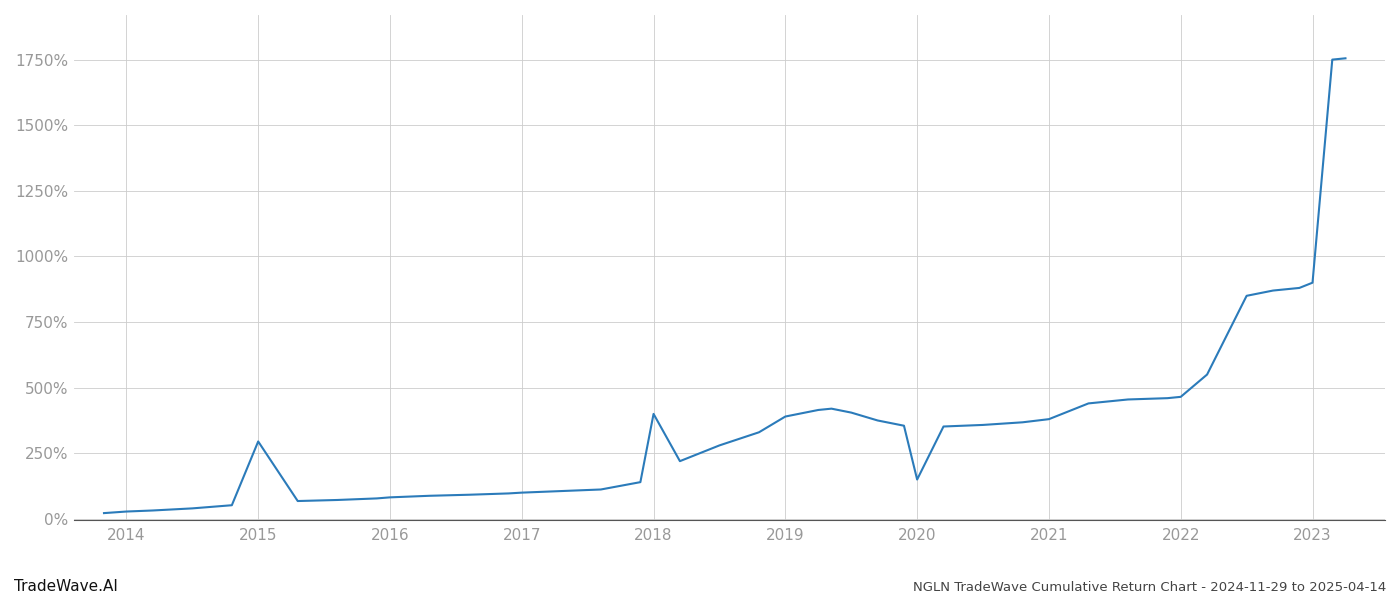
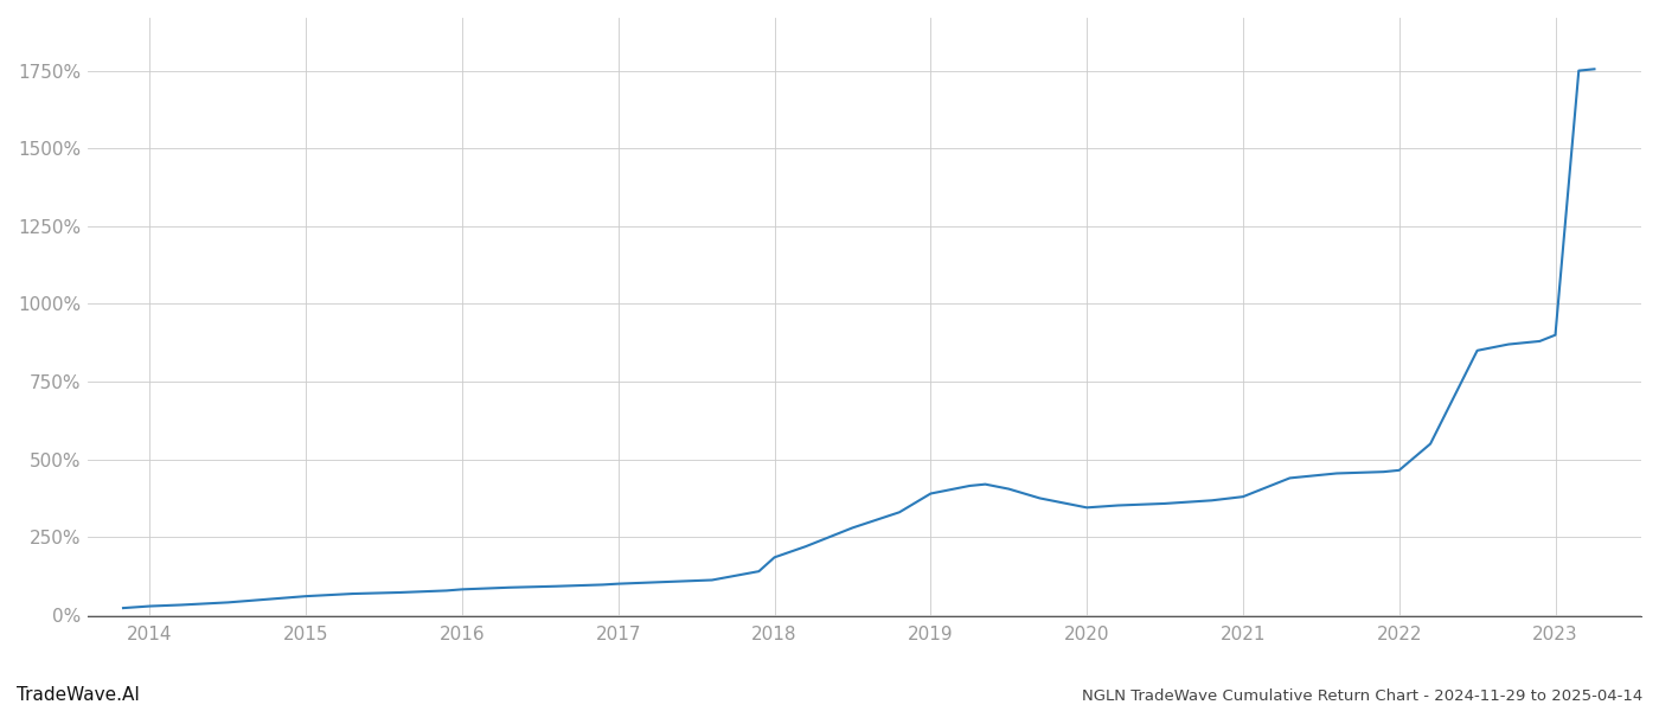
2015: 295% -> 60%
2018: 400% -> 185%
2020: 150% -> 345%
